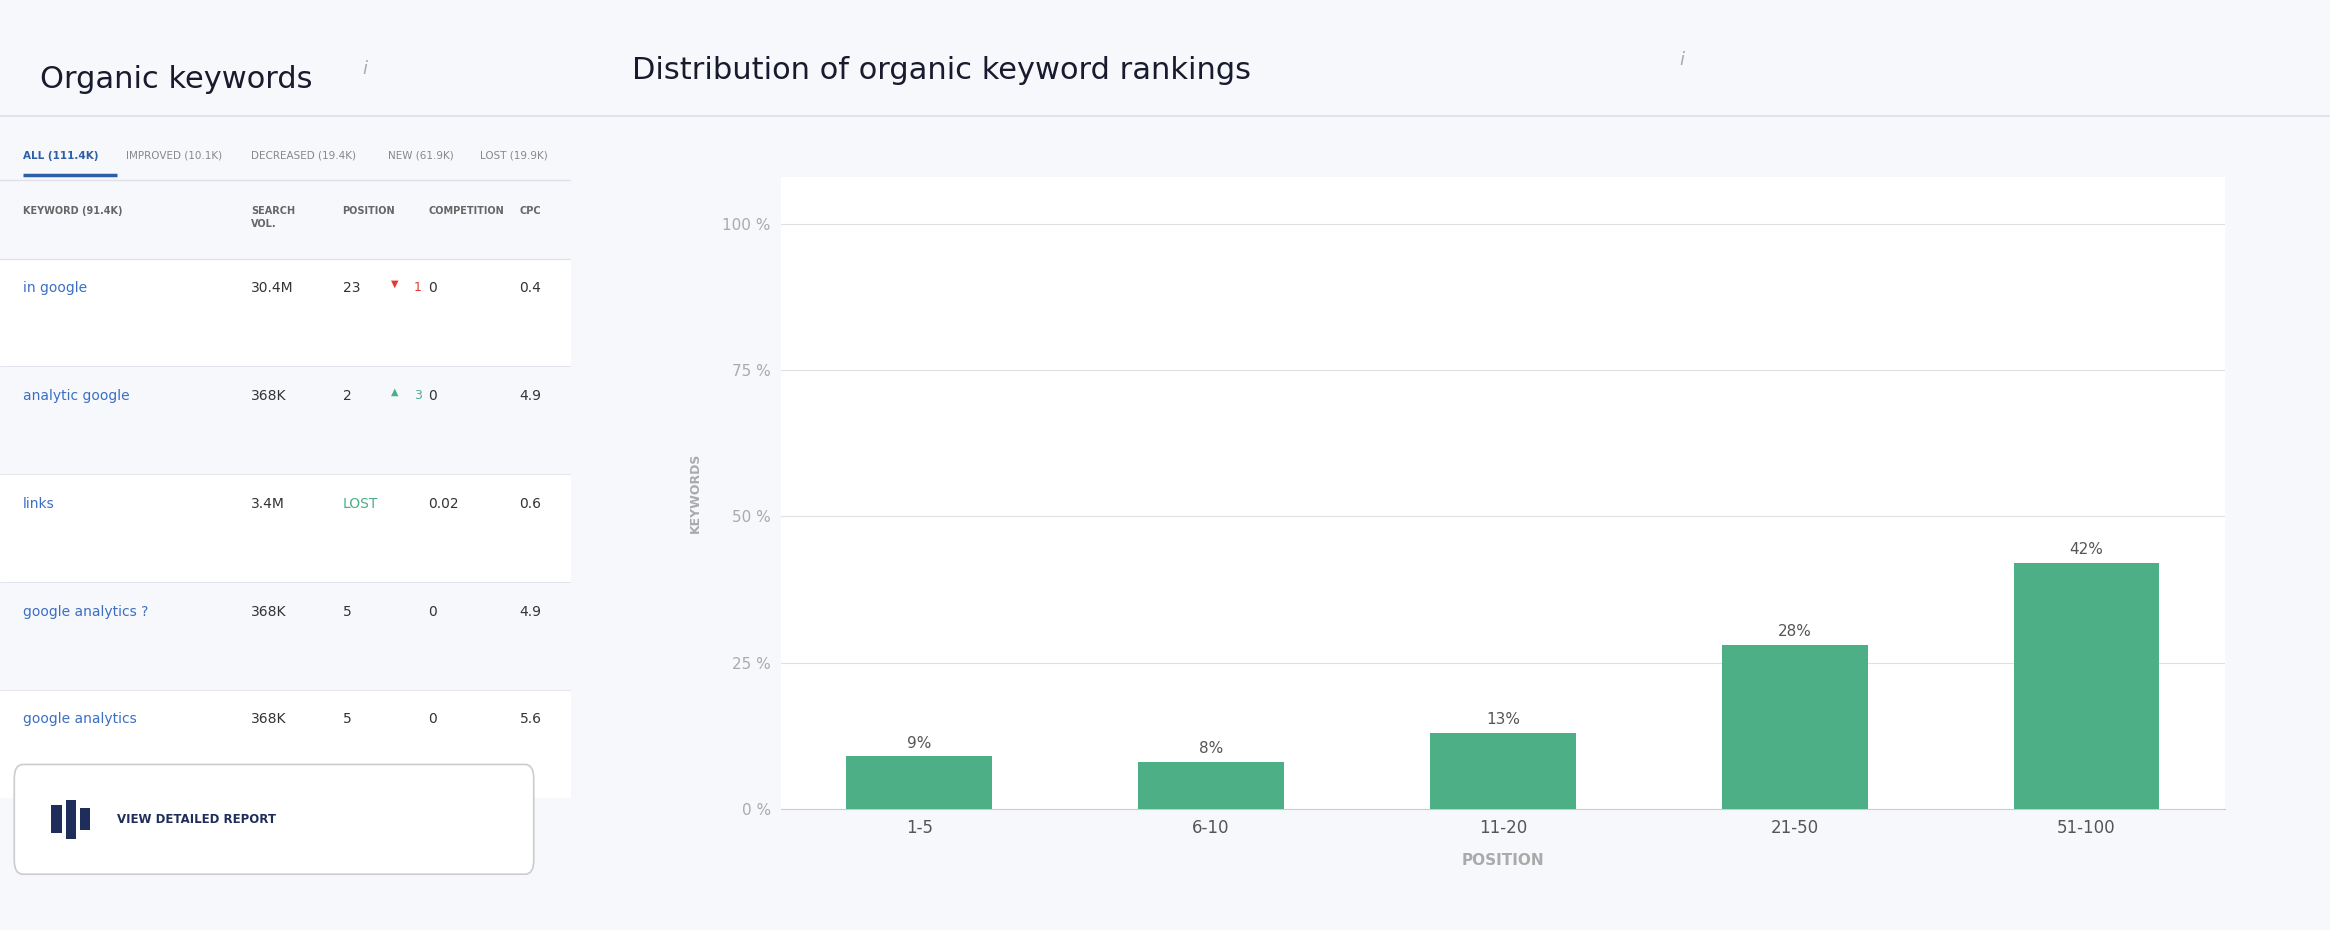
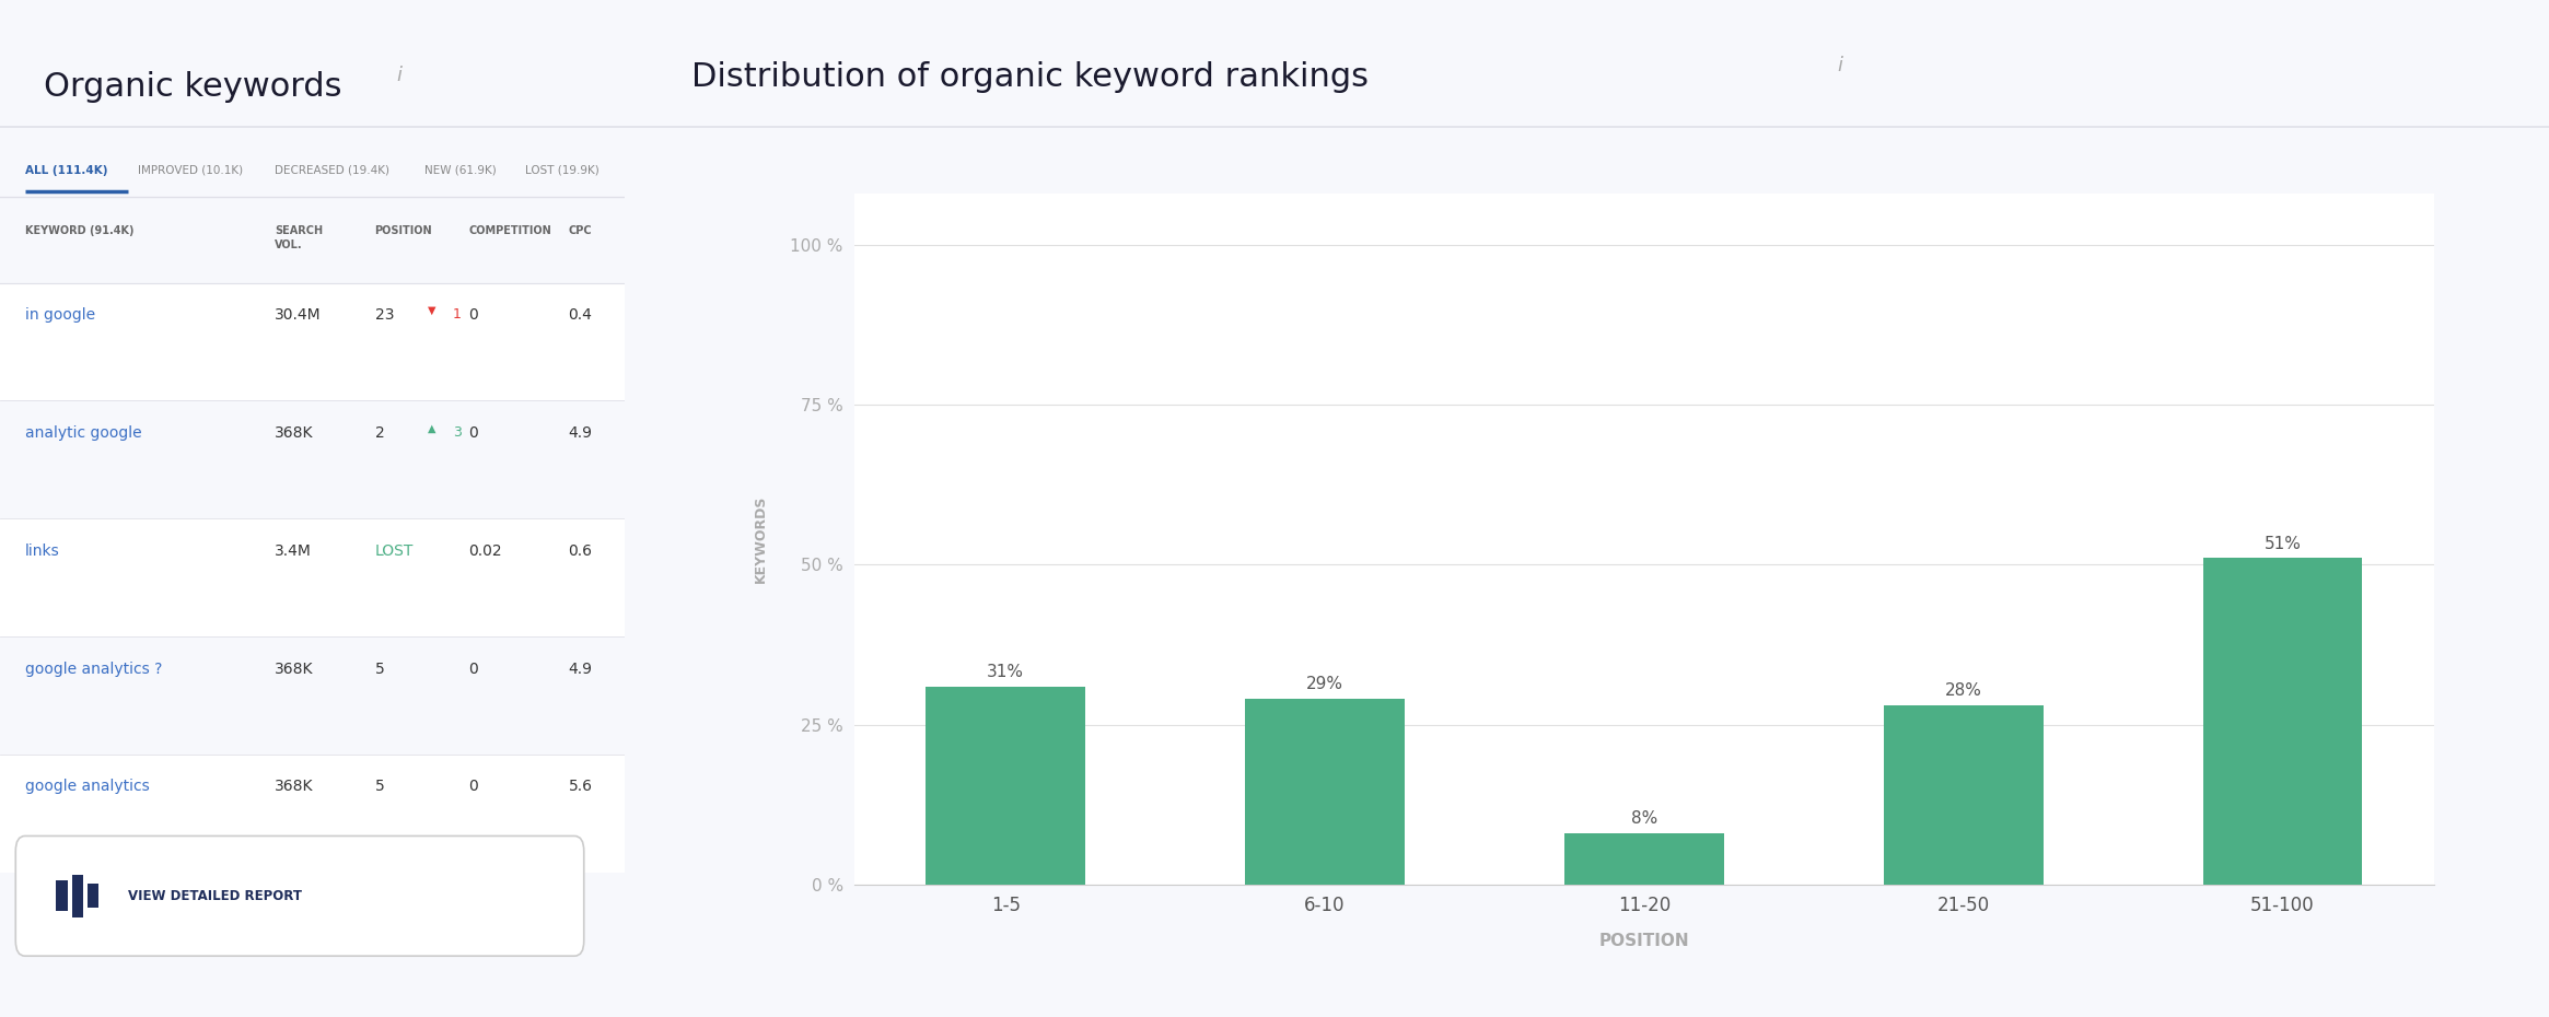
1-5: 9% -> 31%
6-10: 8% -> 29%
11-20: 13% -> 8%
51-100: 42% -> 51%
